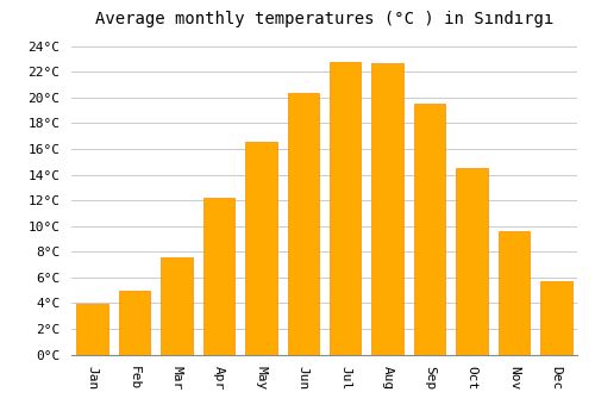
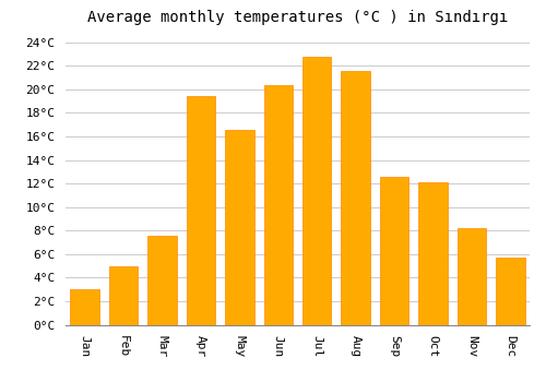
Jan: 3.9°C -> 3.0°C
Apr: 12.2°C -> 19.4°C
Aug: 22.7°C -> 21.6°C
Sep: 19.5°C -> 12.6°C
Oct: 14.5°C -> 12.1°C
Nov: 9.6°C -> 8.2°C
